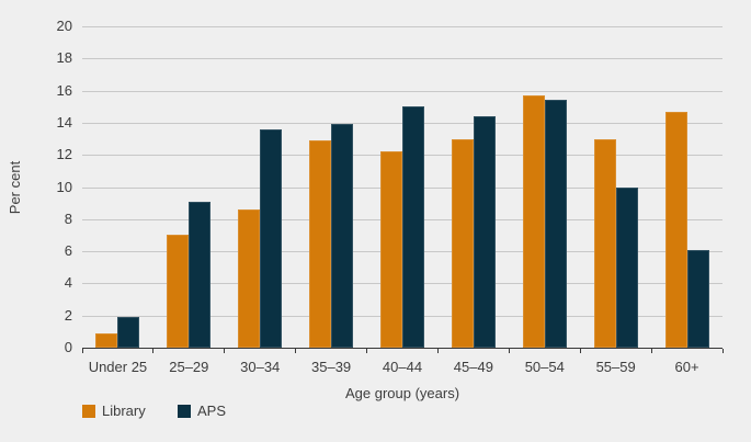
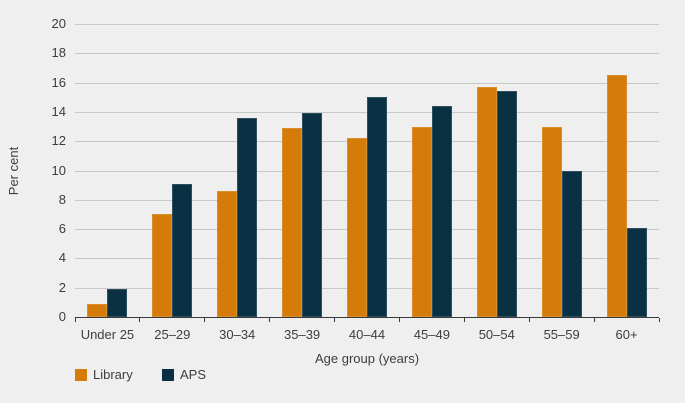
Library/60+: 14.7 -> 16.5
